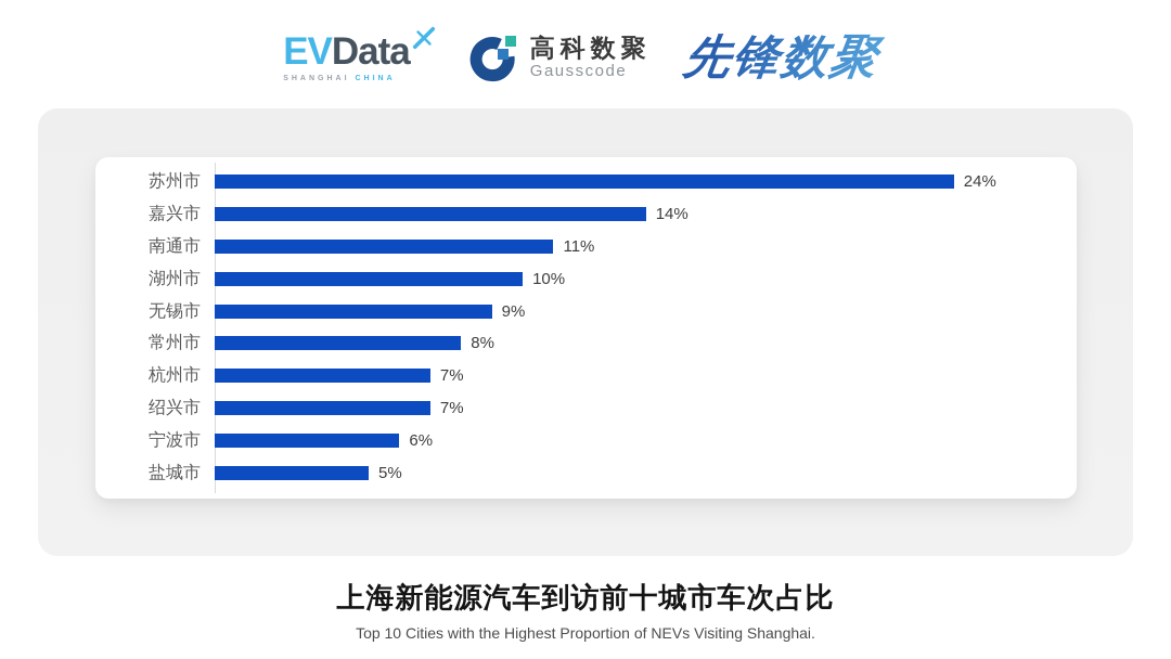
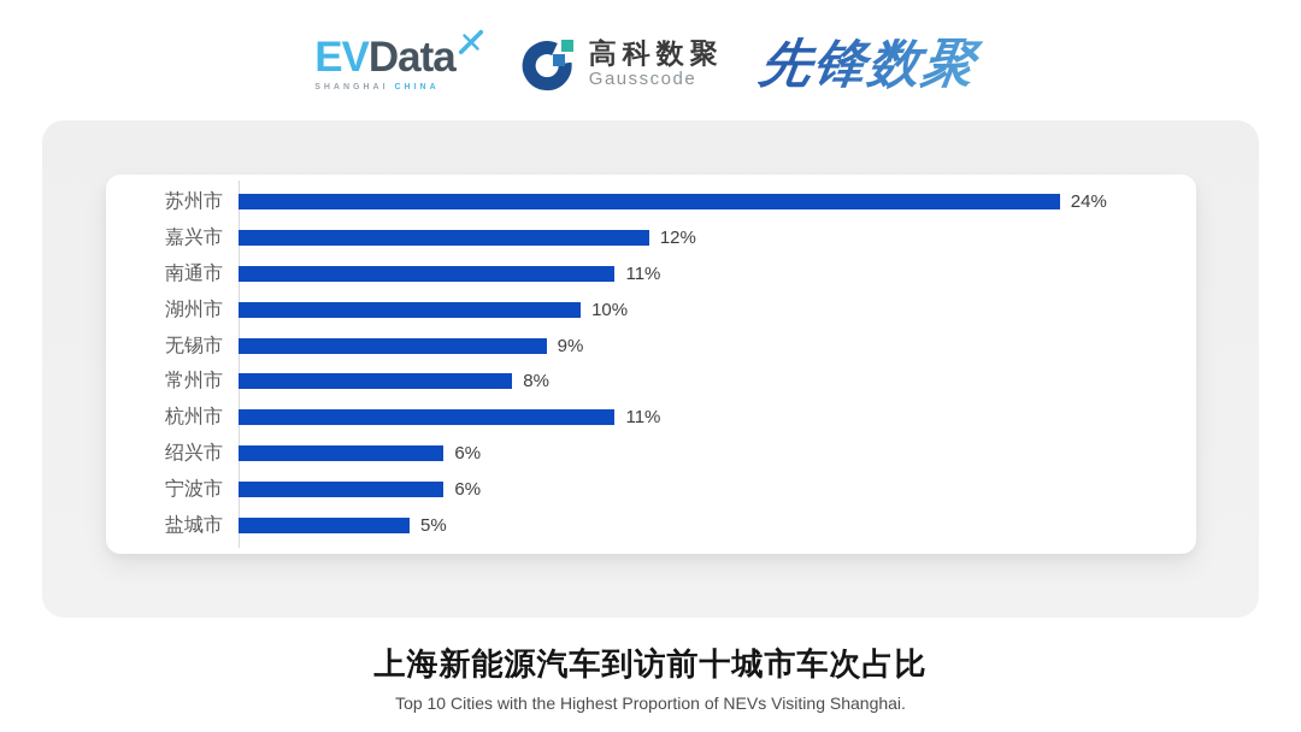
嘉兴市: 14% -> 12%
杭州市: 7% -> 11%
绍兴市: 7% -> 6%
